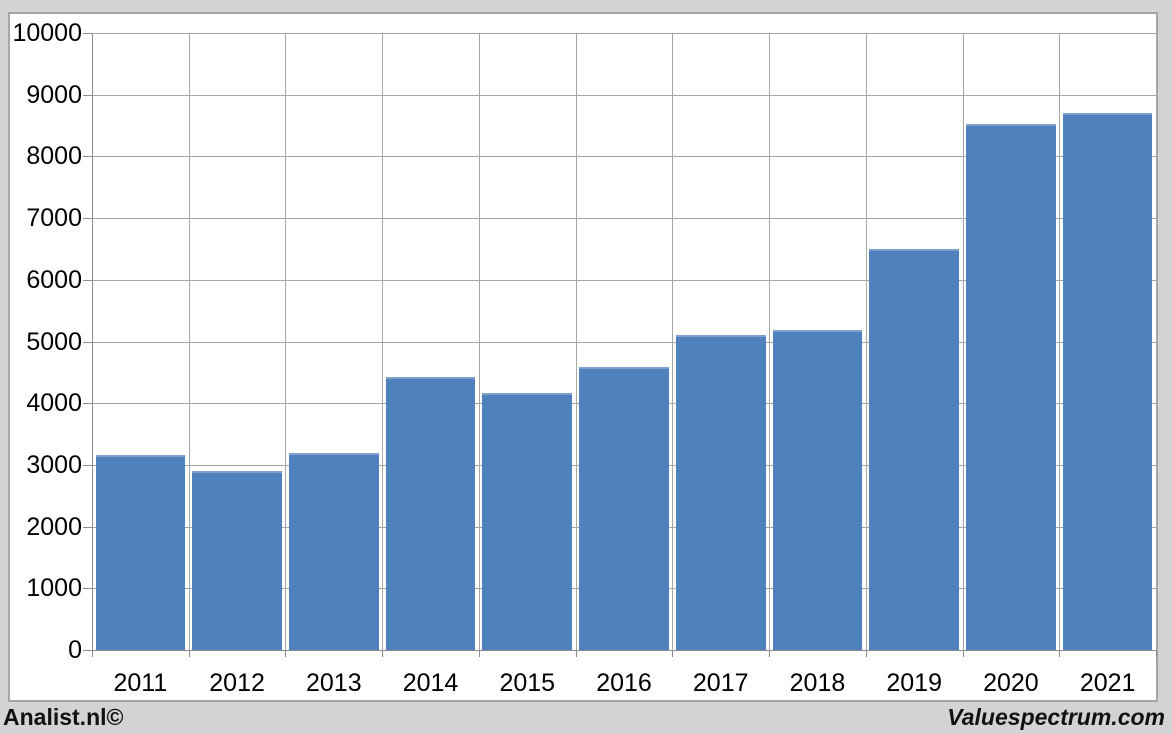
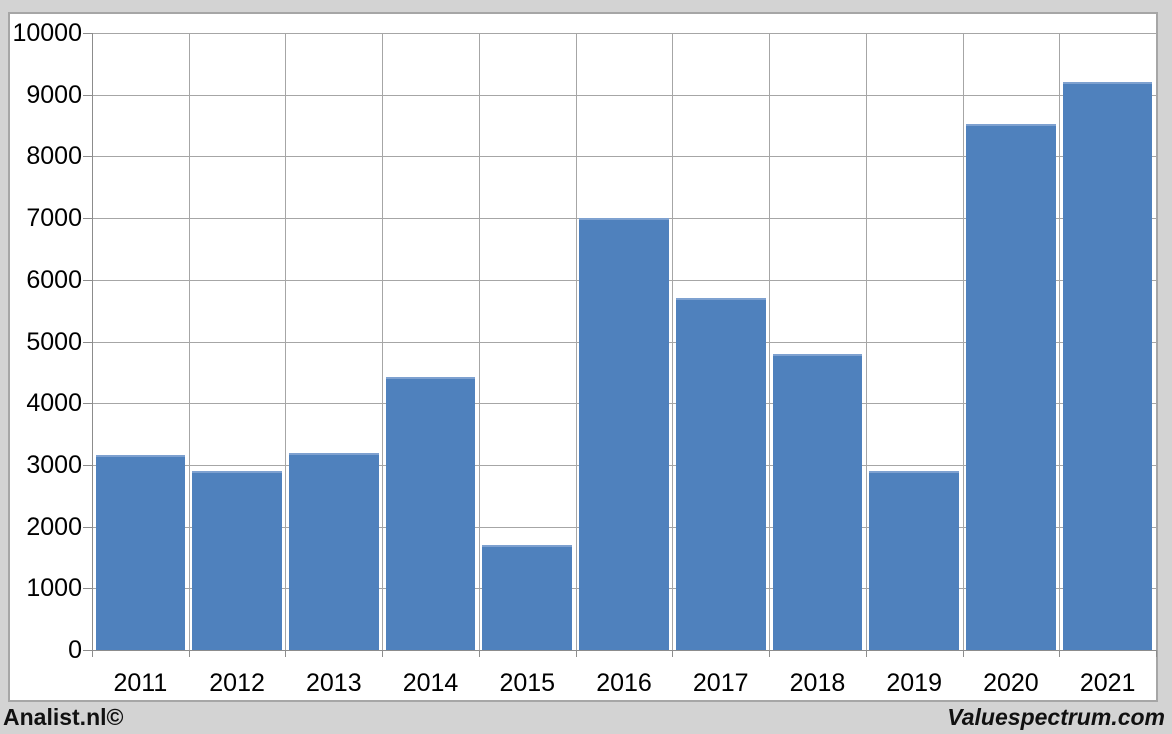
2015: 4200 -> 1700
2016: 4600 -> 7000
2017: 5100 -> 5700
2018: 5200 -> 4800
2019: 6500 -> 2900
2021: 8700 -> 9200
